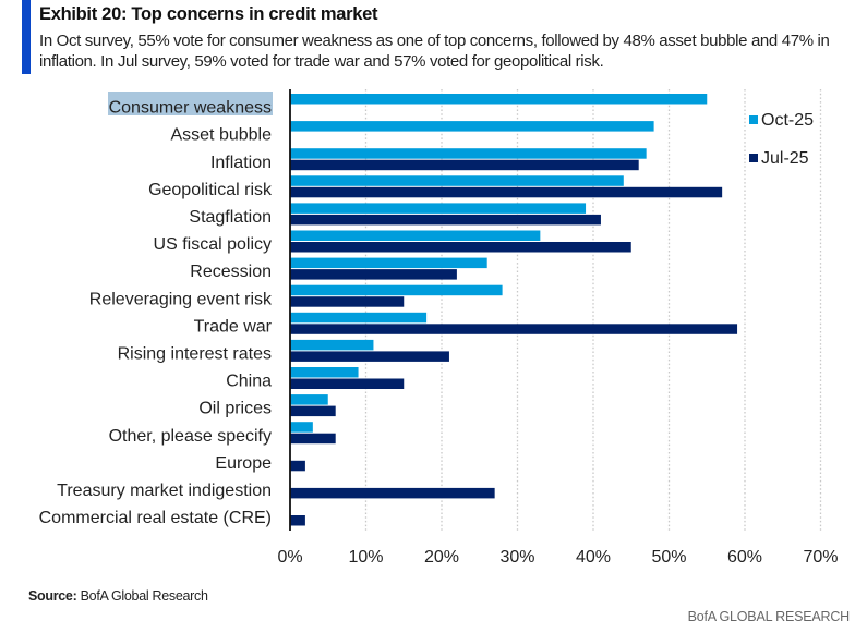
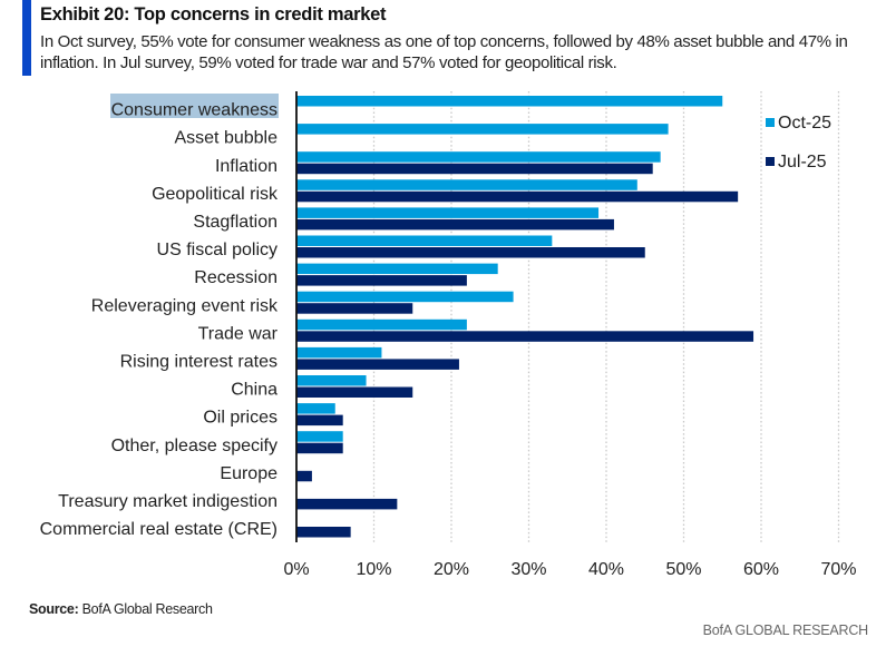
Oct-25/Trade war: 18% -> 22%
Oct-25/Other, please specify: 3% -> 6%
Jul-25/Treasury market indigestion: 27% -> 13%
Jul-25/Commercial real estate (CRE): 2% -> 7%
